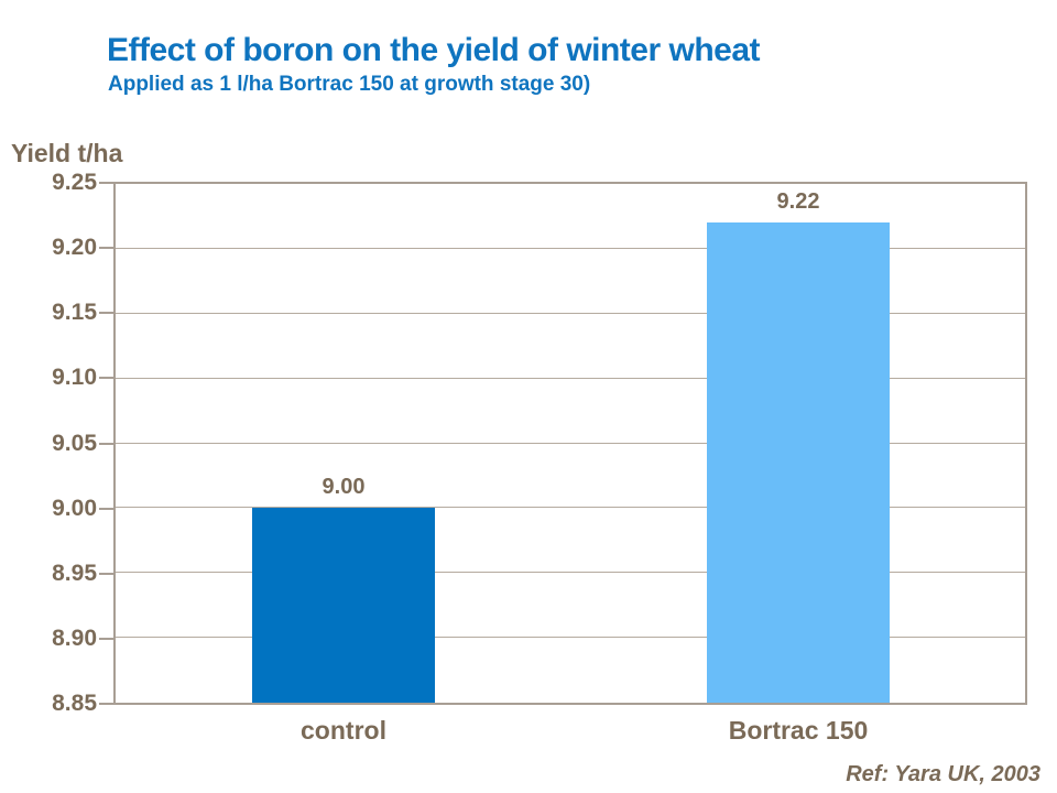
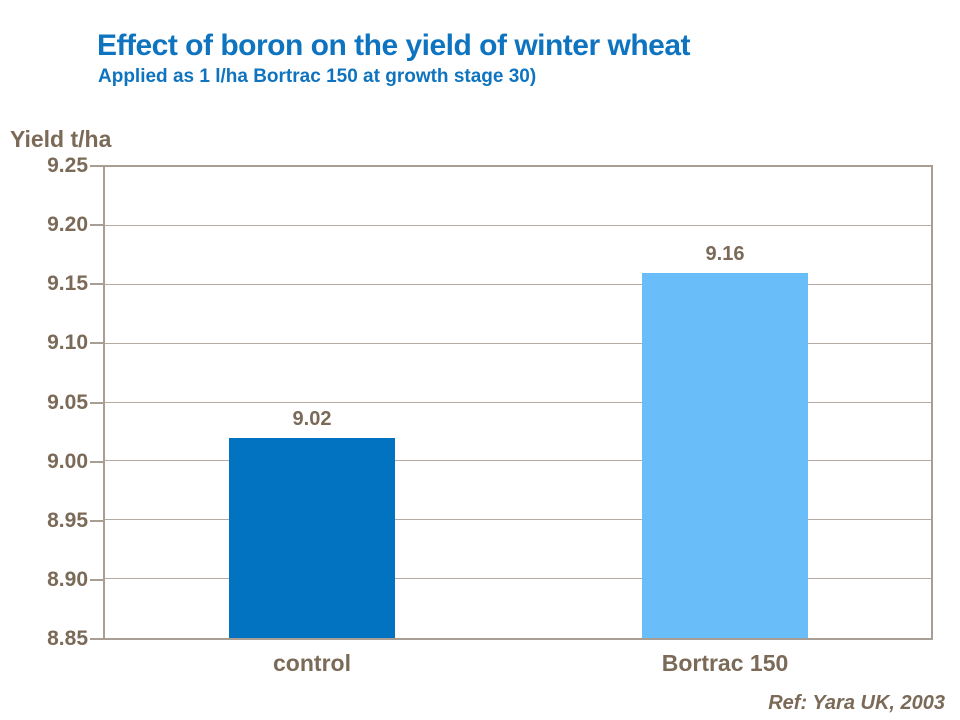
control: 9.00 -> 9.02
Bortrac 150: 9.22 -> 9.16
